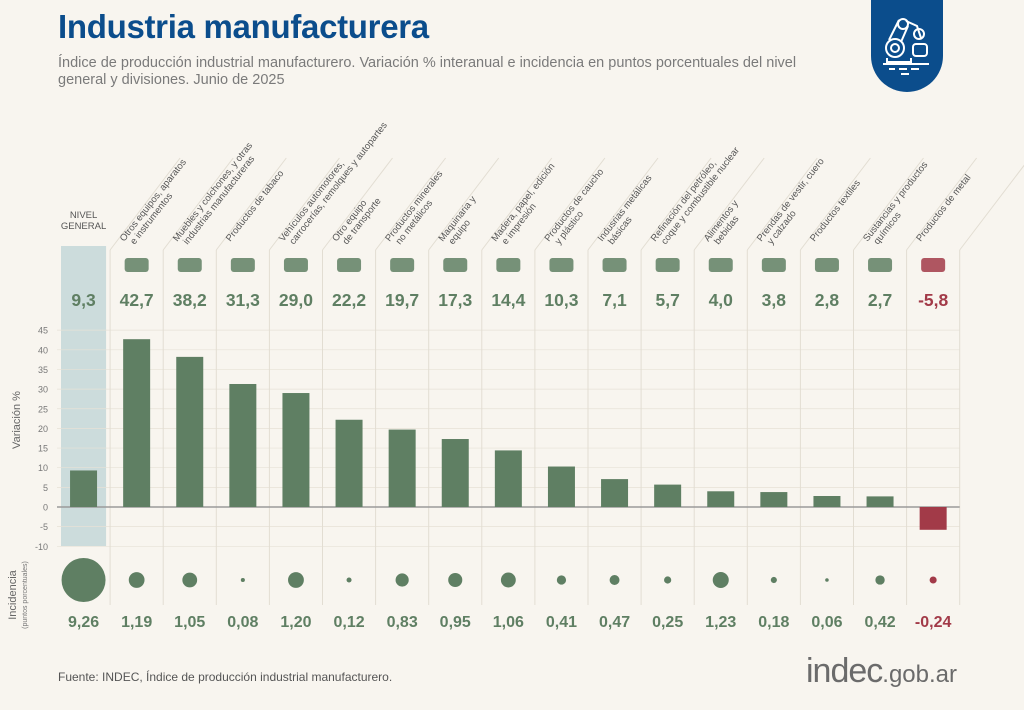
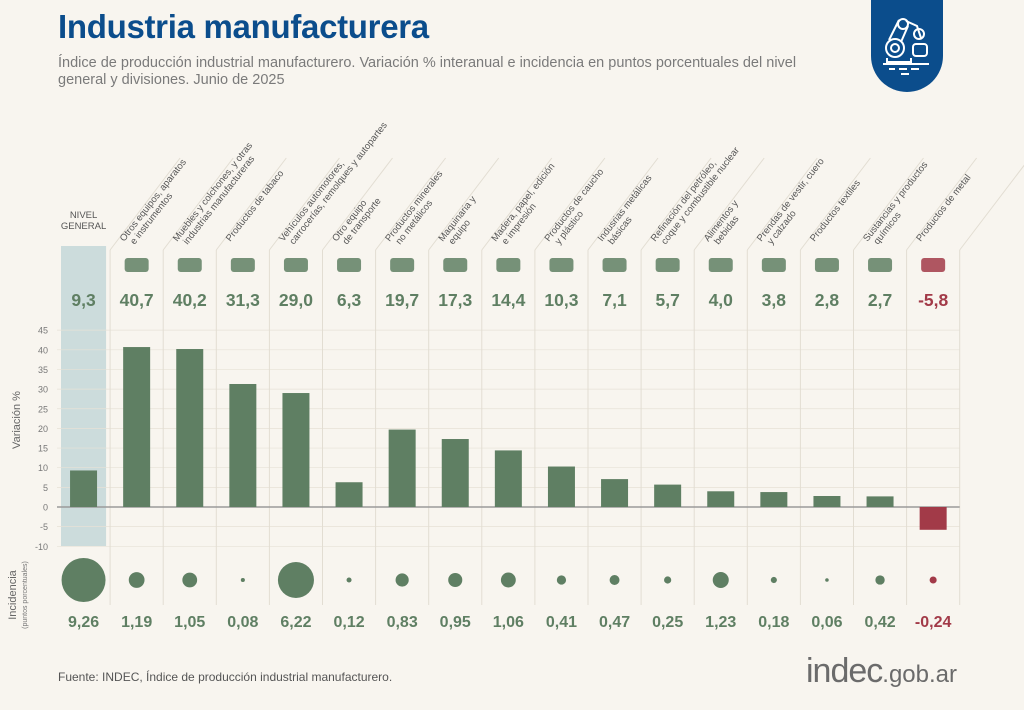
Variación %/Otros equipos, aparatos e instrumentos: 42,7 -> 40,7
Variación %/Muebles y colchones, y otras industrias manufactureras: 38,2 -> 40,2
Incidencia (puntos porcentuales)/Vehículos automotores, carrocerías, remolques y autopartes: 1,20 -> 6,22
Variación %/Otro equipo de transporte: 22,2 -> 6,3
